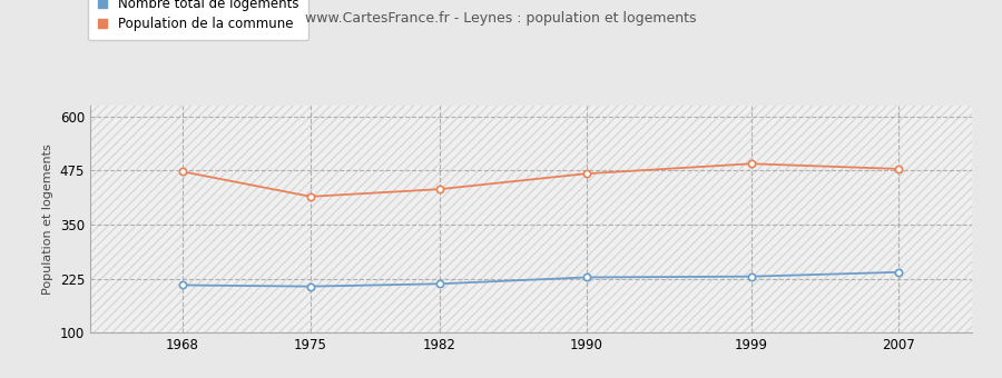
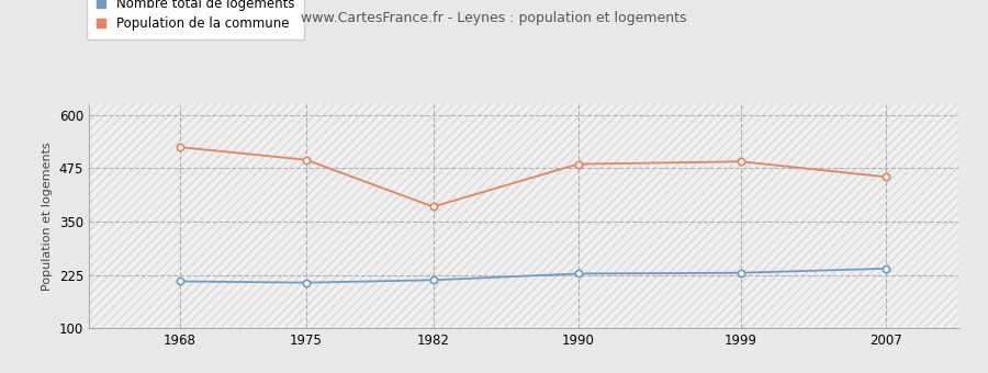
Population de la commune/1968: 473 -> 525
Population de la commune/1975: 415 -> 495
Population de la commune/1982: 432 -> 385
Population de la commune/1990: 468 -> 485
Population de la commune/2007: 479 -> 455
